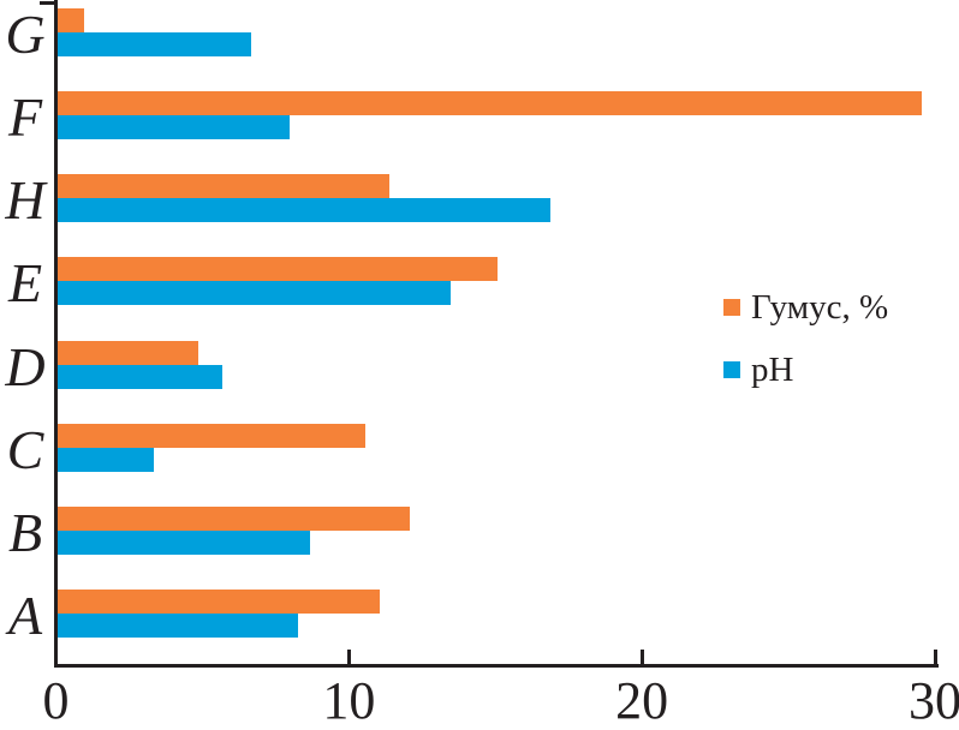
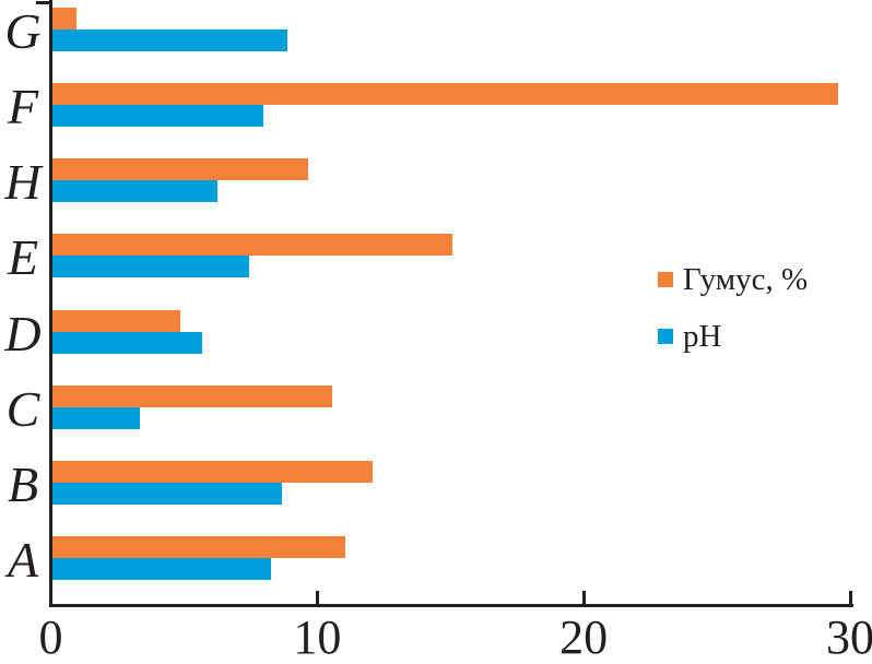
pH/G: 6.6 -> 8.8
Гумус, %/H: 11.3 -> 9.6
pH/H: 16.8 -> 6.2
pH/E: 13.4 -> 7.4
